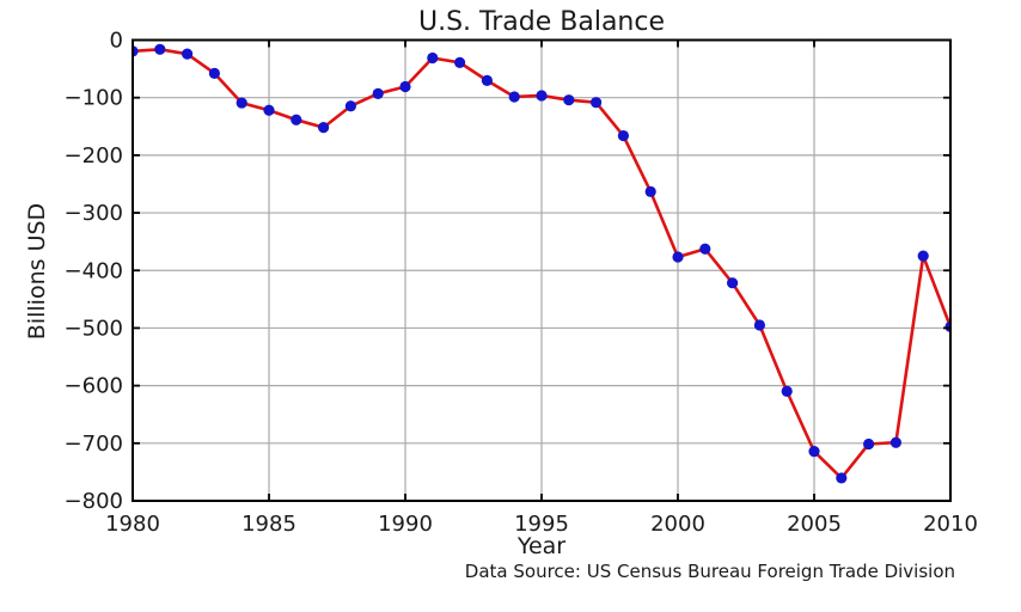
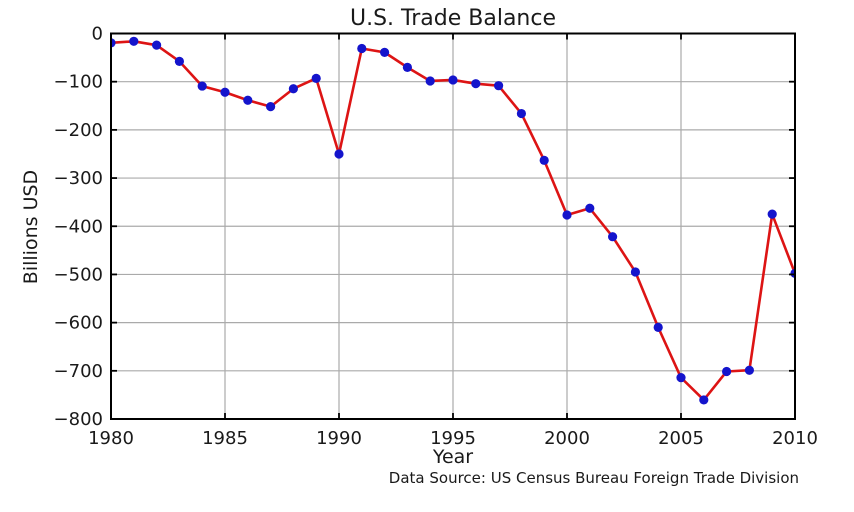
1990: -80 -> -250
